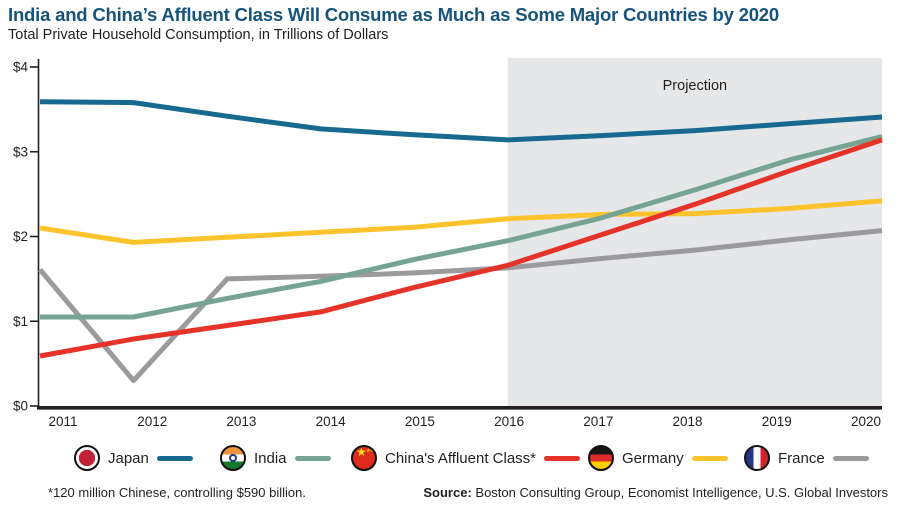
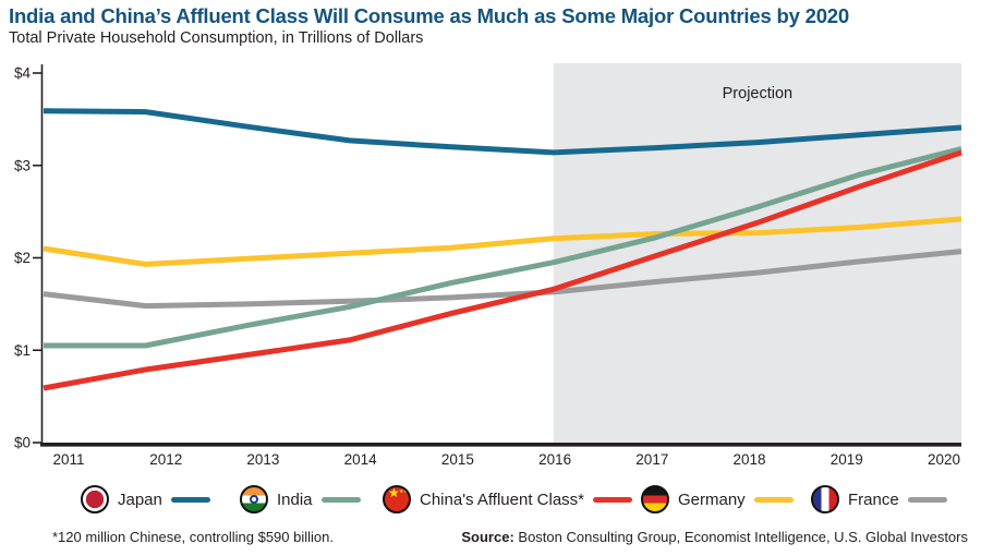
France/2012: $0.3 -> $1.5
